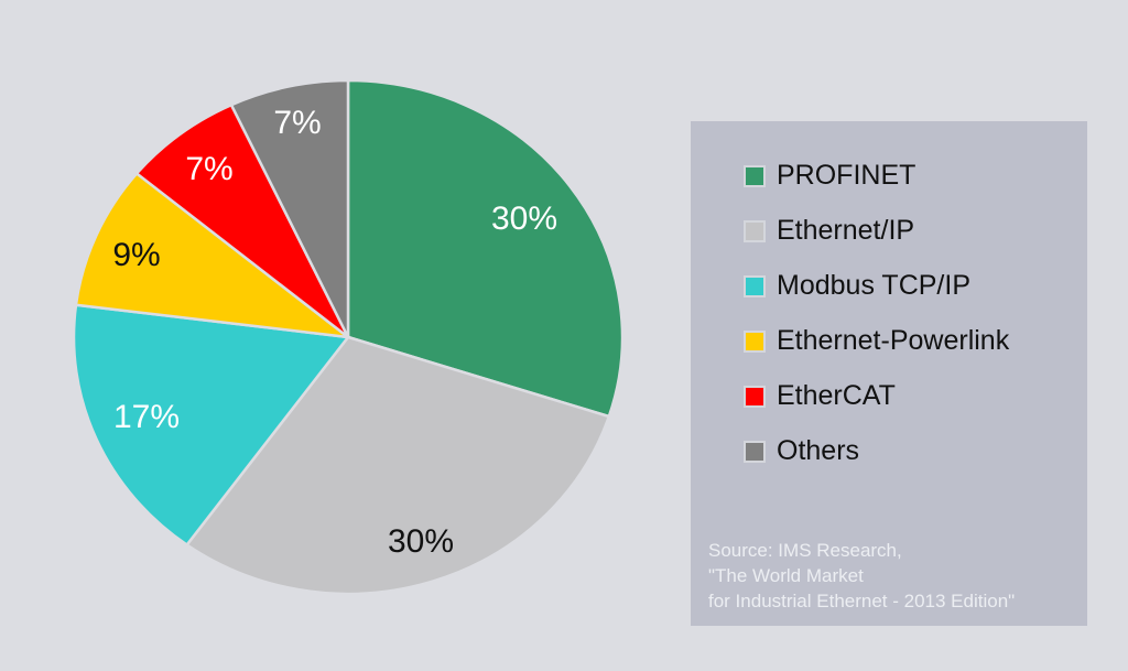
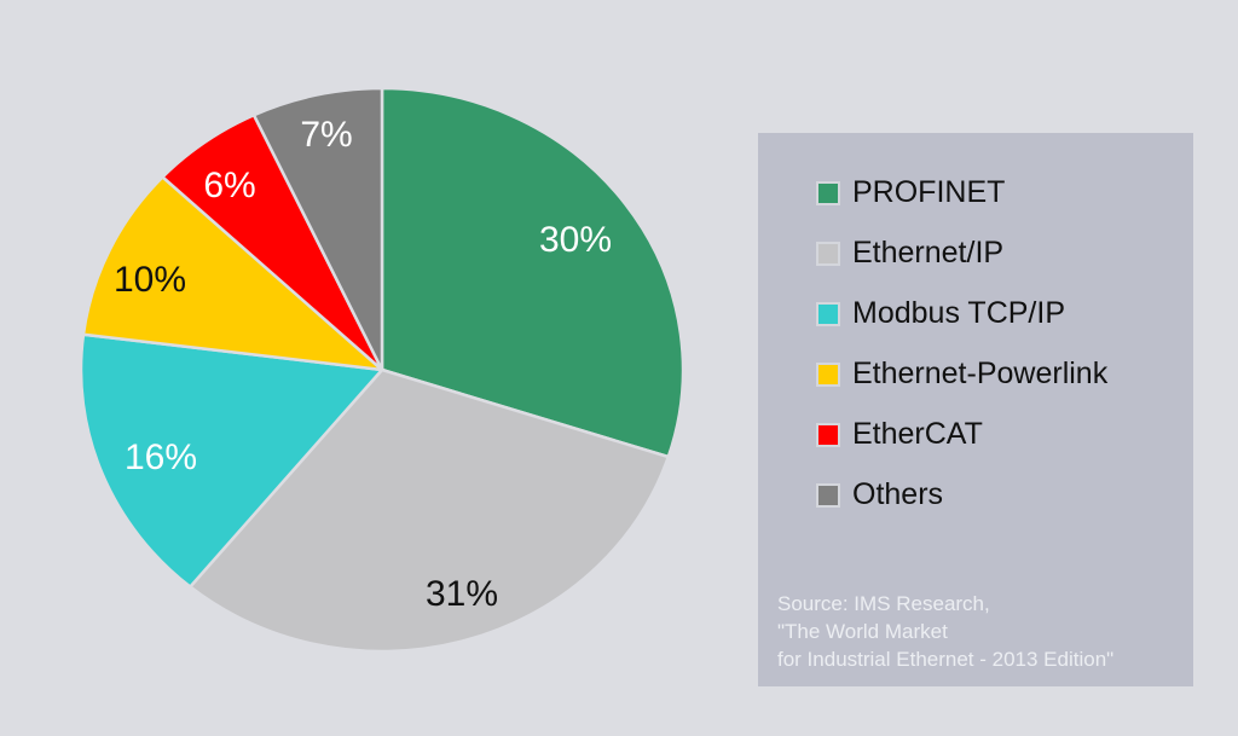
Ethernet/IP: 30% -> 31%
Modbus TCP/IP: 17% -> 16%
Ethernet-Powerlink: 9% -> 10%
EtherCAT: 7% -> 6%
